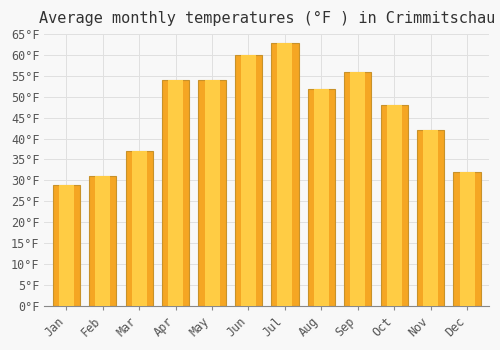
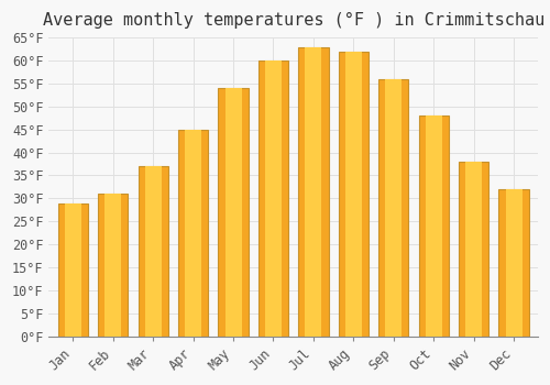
Apr: 54°F -> 45°F
Aug: 52°F -> 62°F
Nov: 42°F -> 38°F
